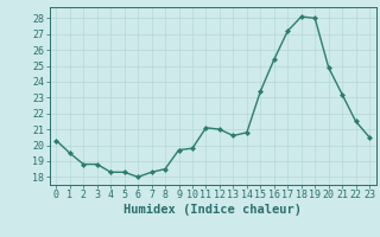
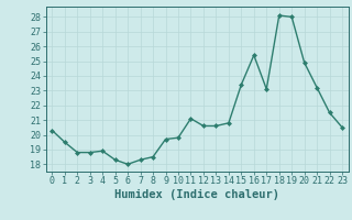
4: 18.3 -> 18.9
12: 21.0 -> 20.6
17: 27.2 -> 23.1
